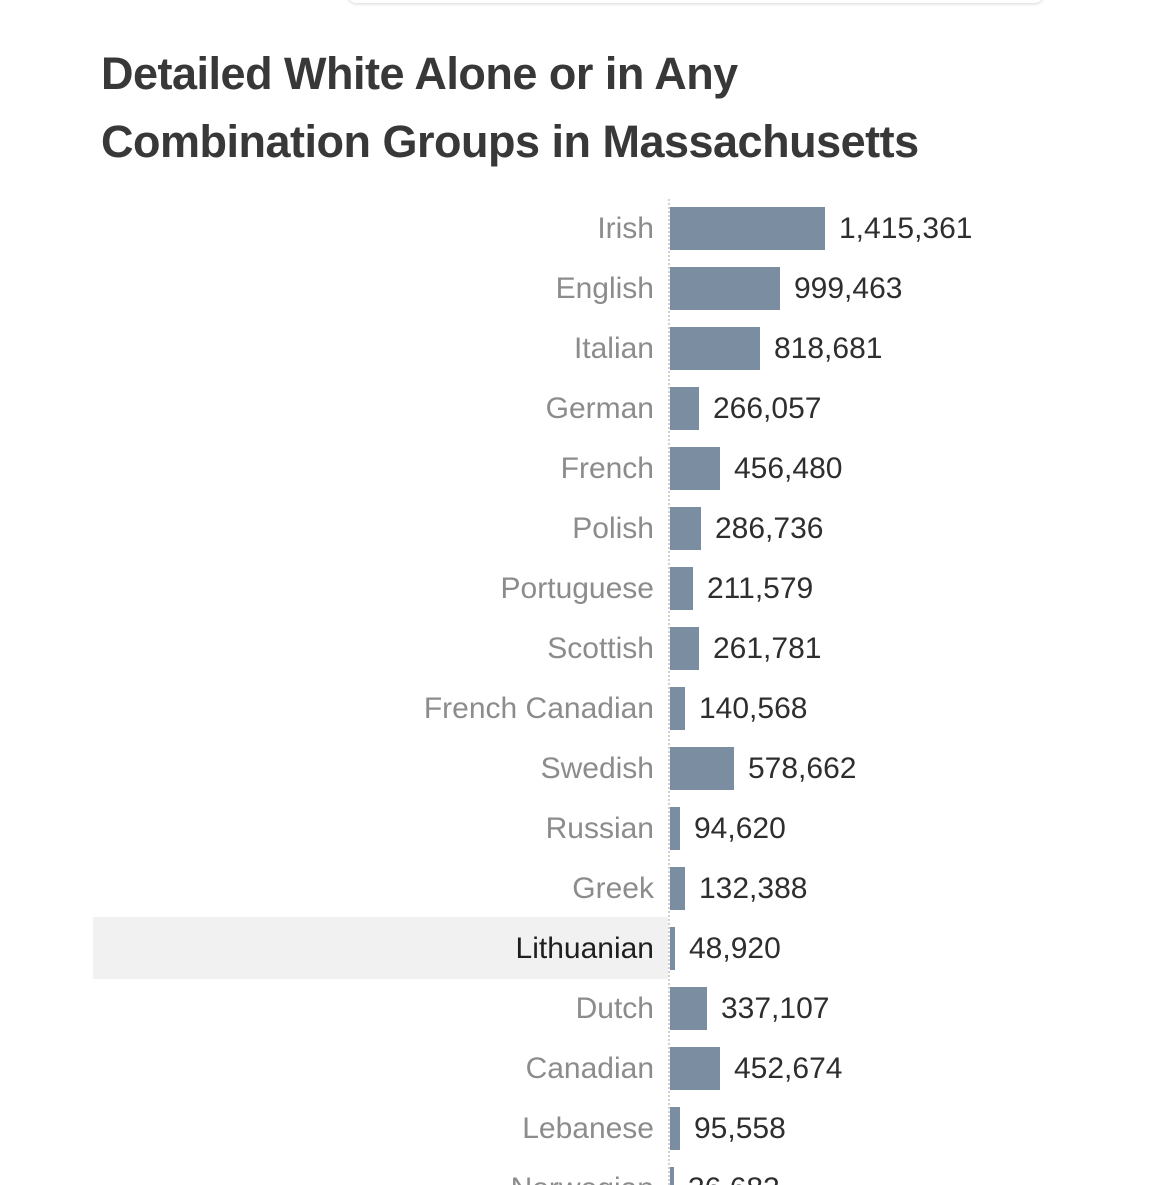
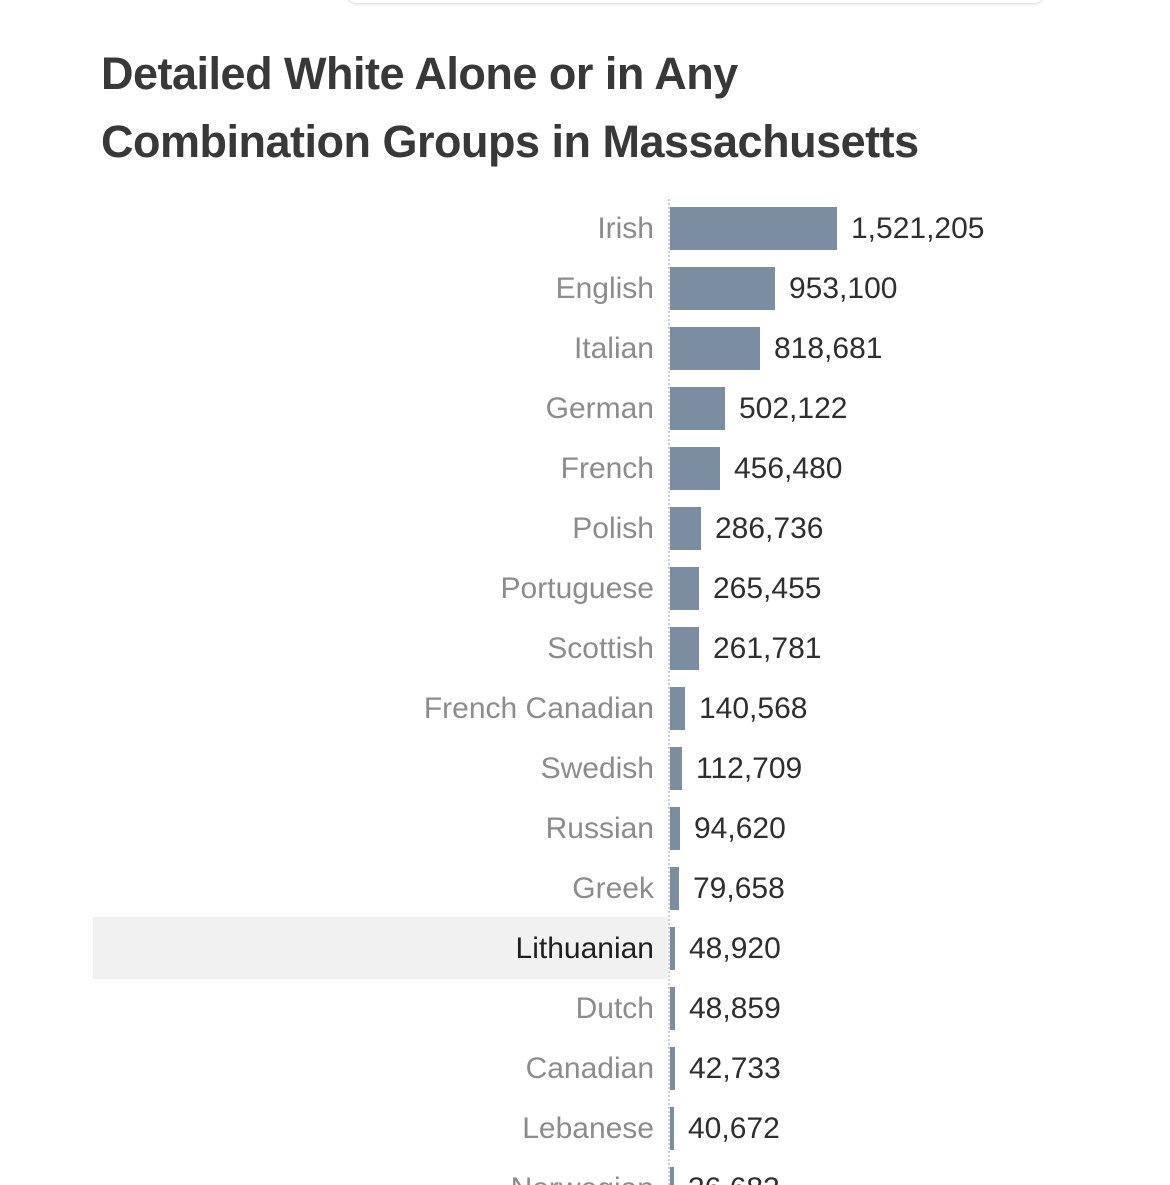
Irish: 1,415,361 -> 1,521,205
English: 999,463 -> 953,100
German: 266,057 -> 502,122
Portuguese: 211,579 -> 265,455
Swedish: 578,662 -> 112,709
Greek: 132,388 -> 79,658
Dutch: 337,107 -> 48,859
Canadian: 452,674 -> 42,733
Lebanese: 95,558 -> 40,672
